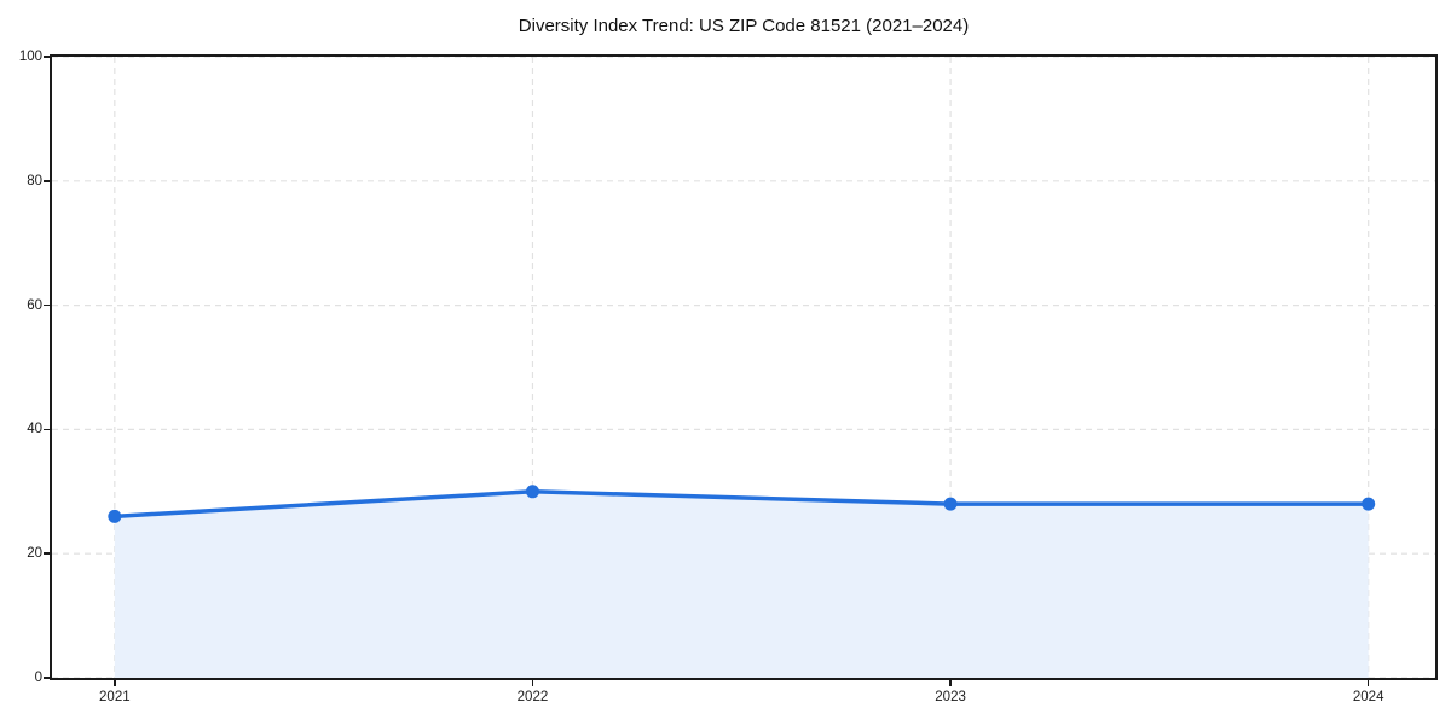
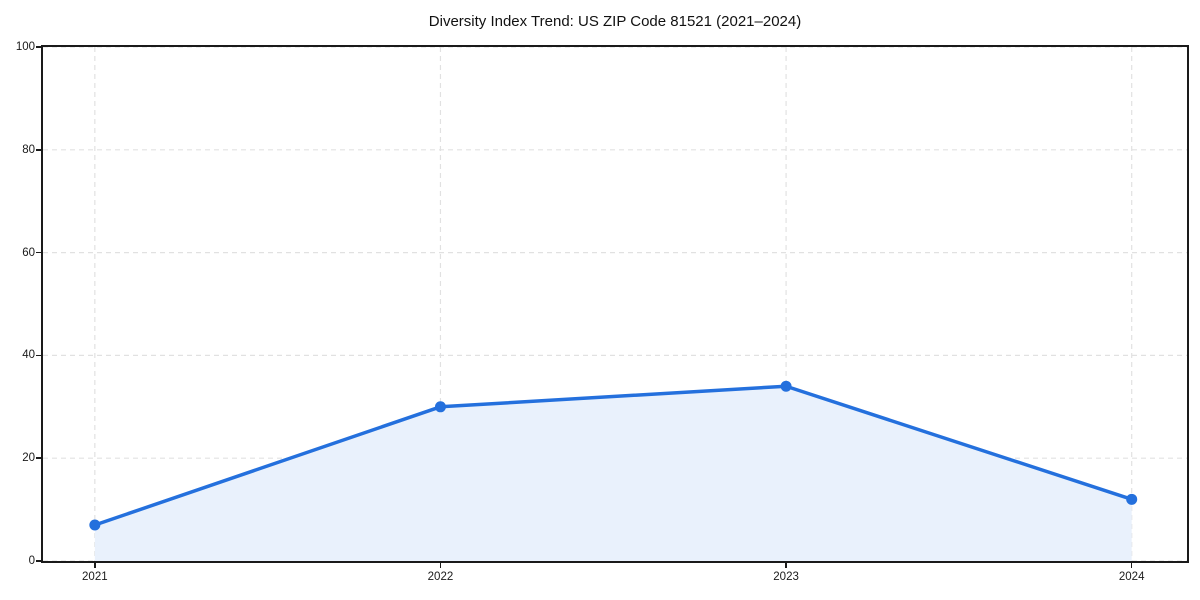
2021: 26 -> 7
2023: 28 -> 34
2024: 28 -> 12
